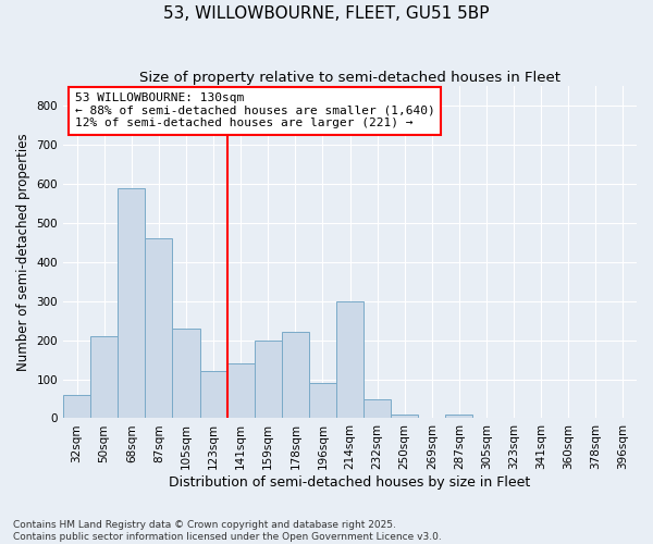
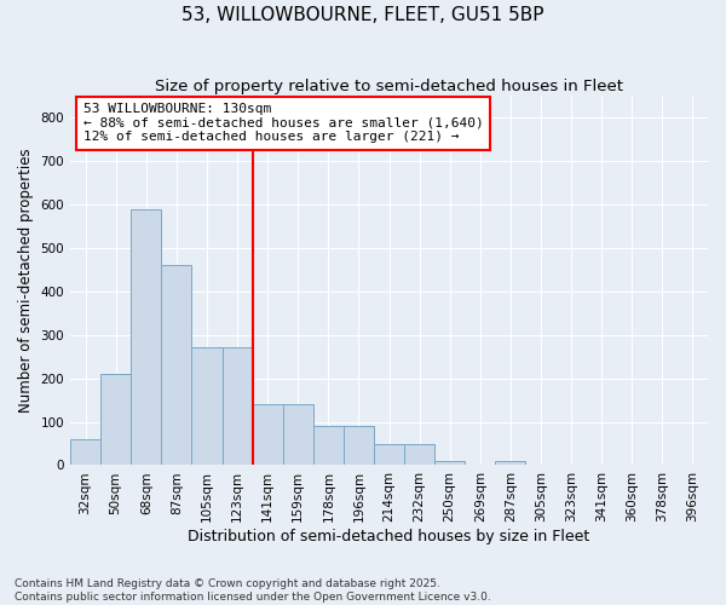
105sqm: 230 -> 270
123sqm: 120 -> 270
159sqm: 200 -> 140
178sqm: 220 -> 90
214sqm: 300 -> 50
